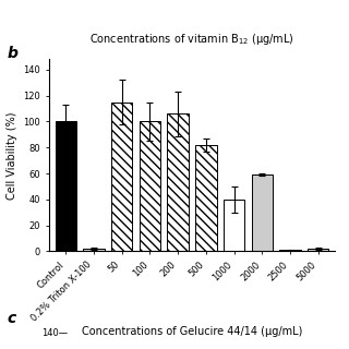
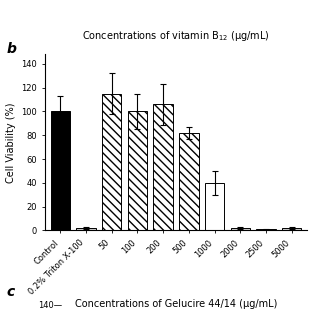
2000: 59 -> 2
